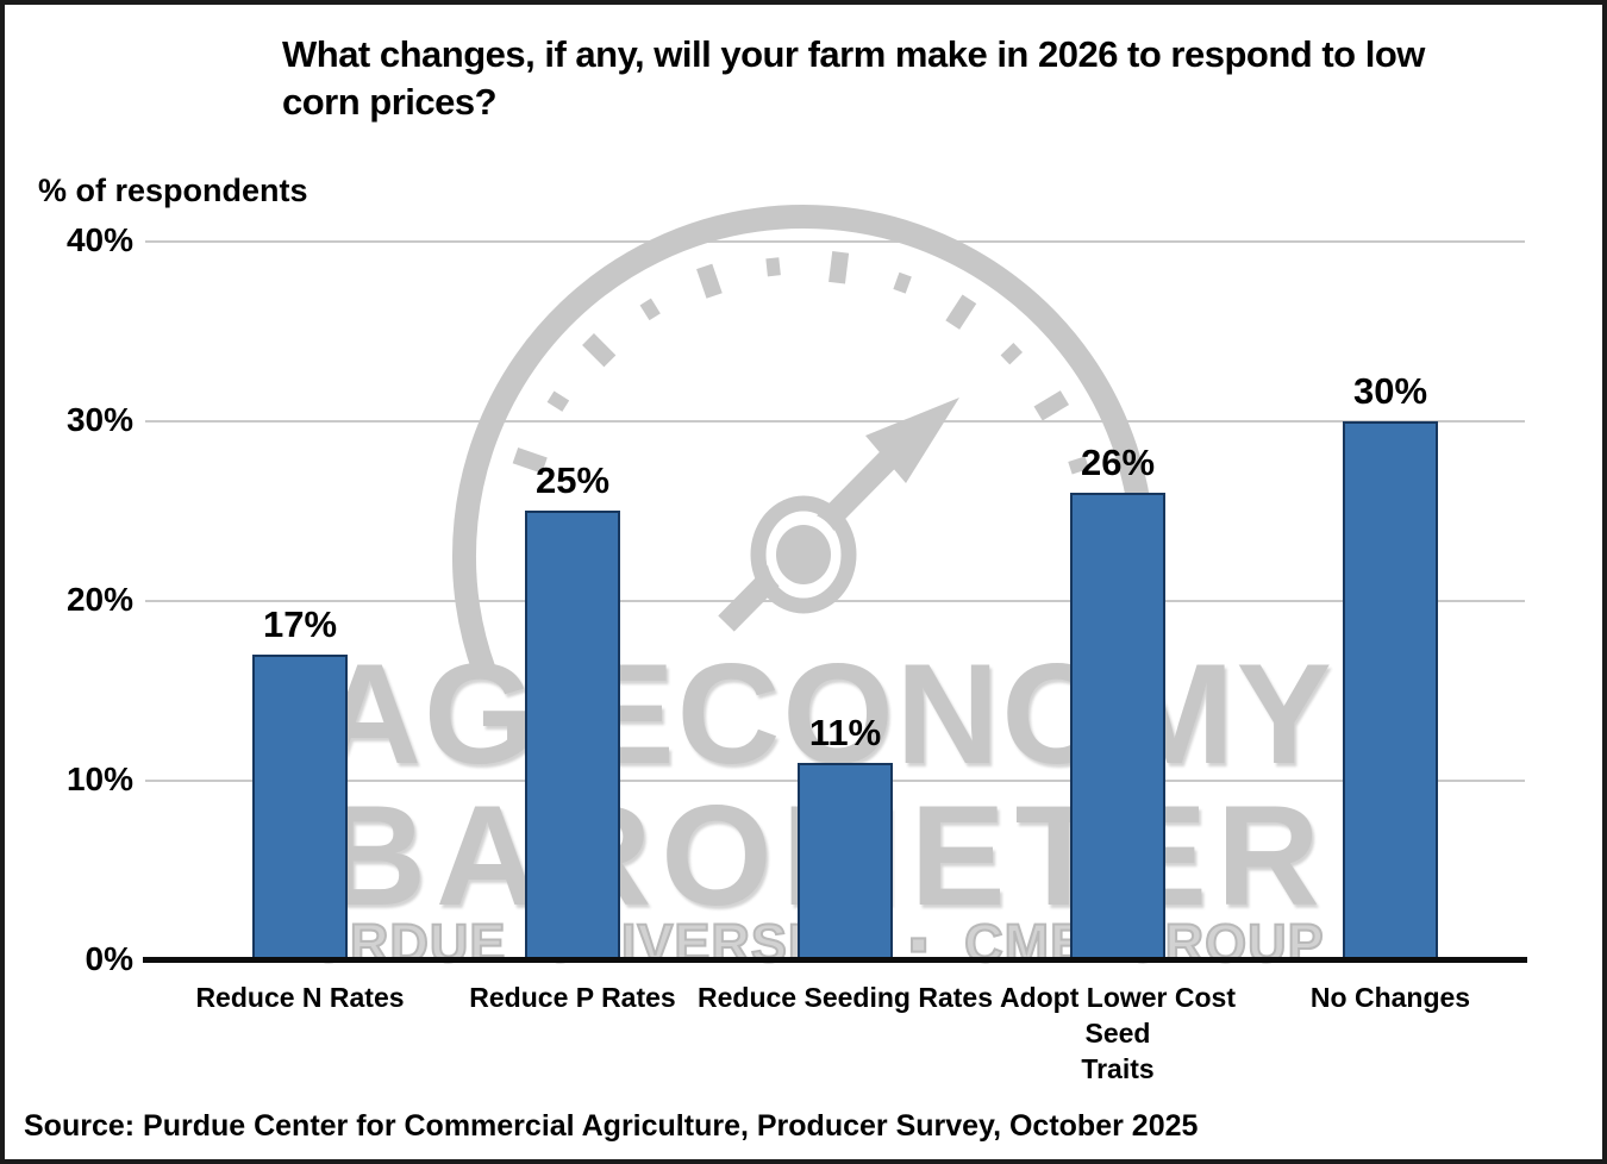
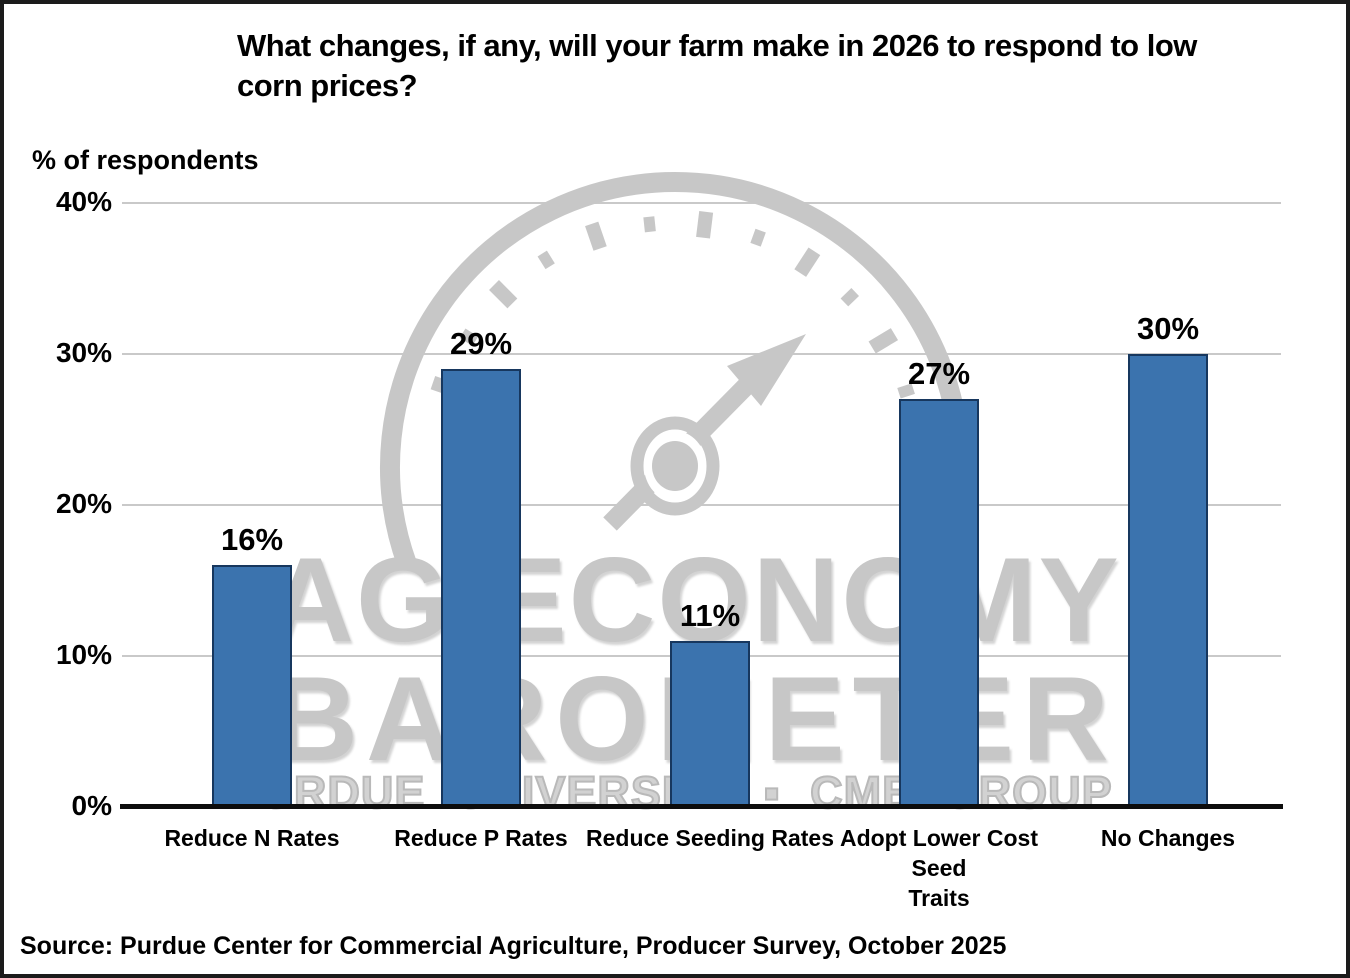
Reduce N Rates: 17% -> 16%
Reduce P Rates: 25% -> 29%
Adopt Lower Cost Seed Traits: 26% -> 27%
